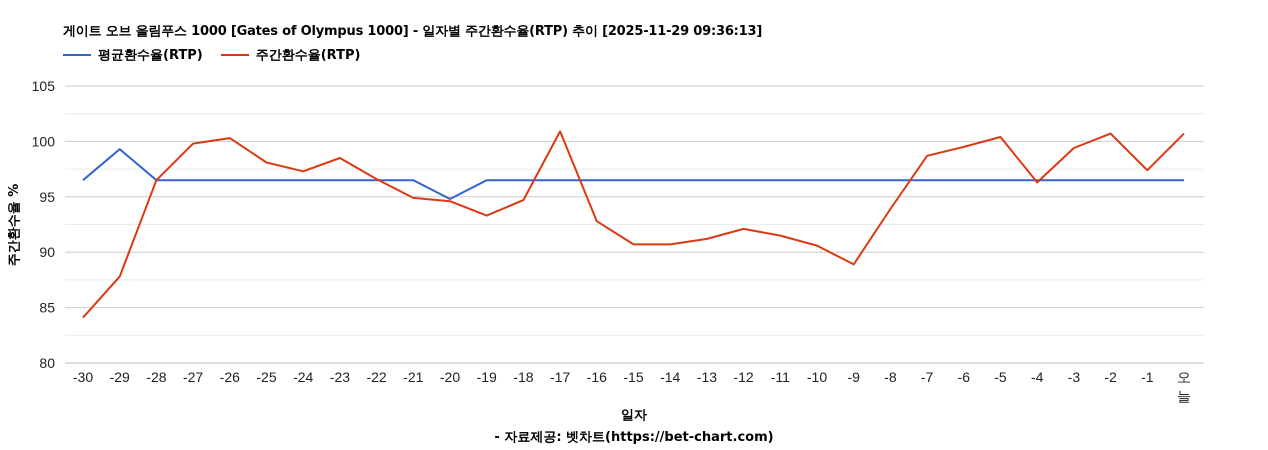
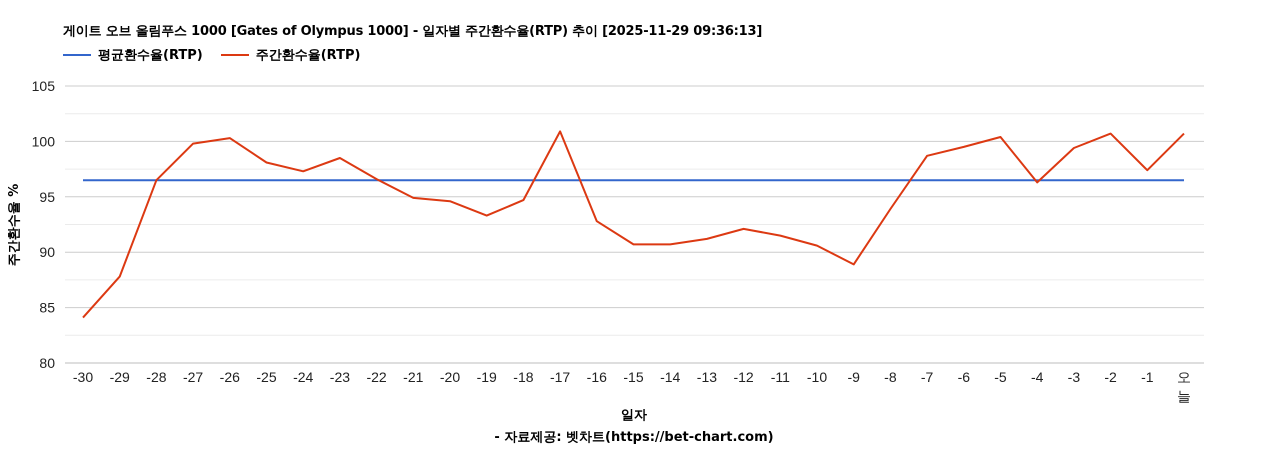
평균환수율(RTP)/-29: 99.3 -> 96.5
평균환수율(RTP)/-20: 94.8 -> 96.5
